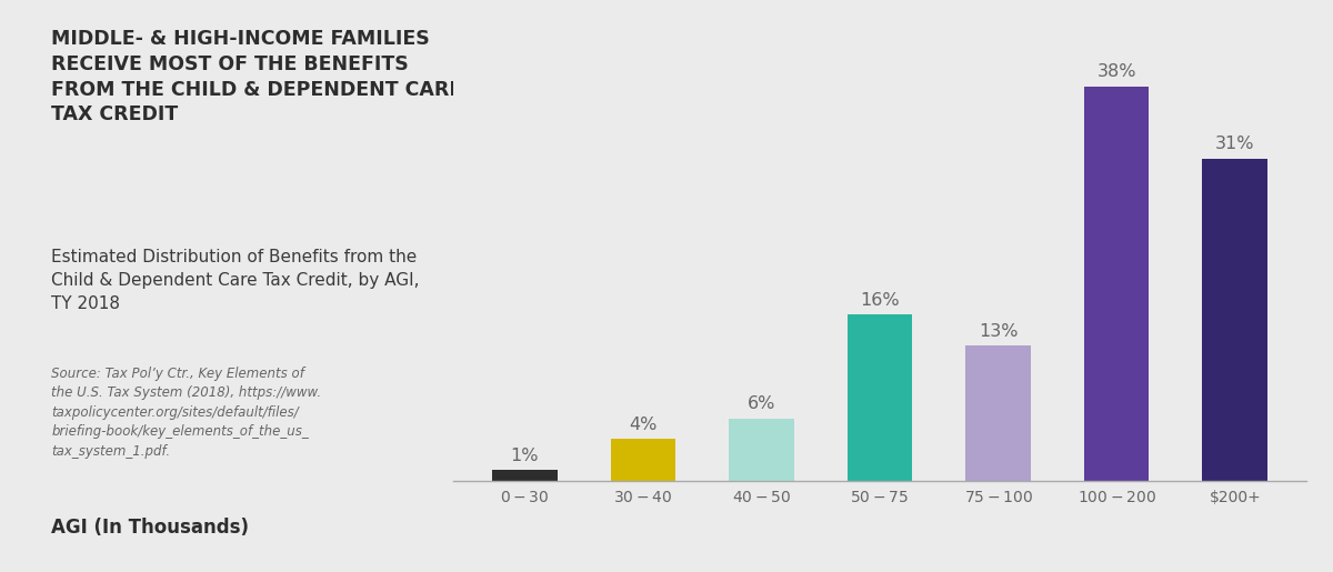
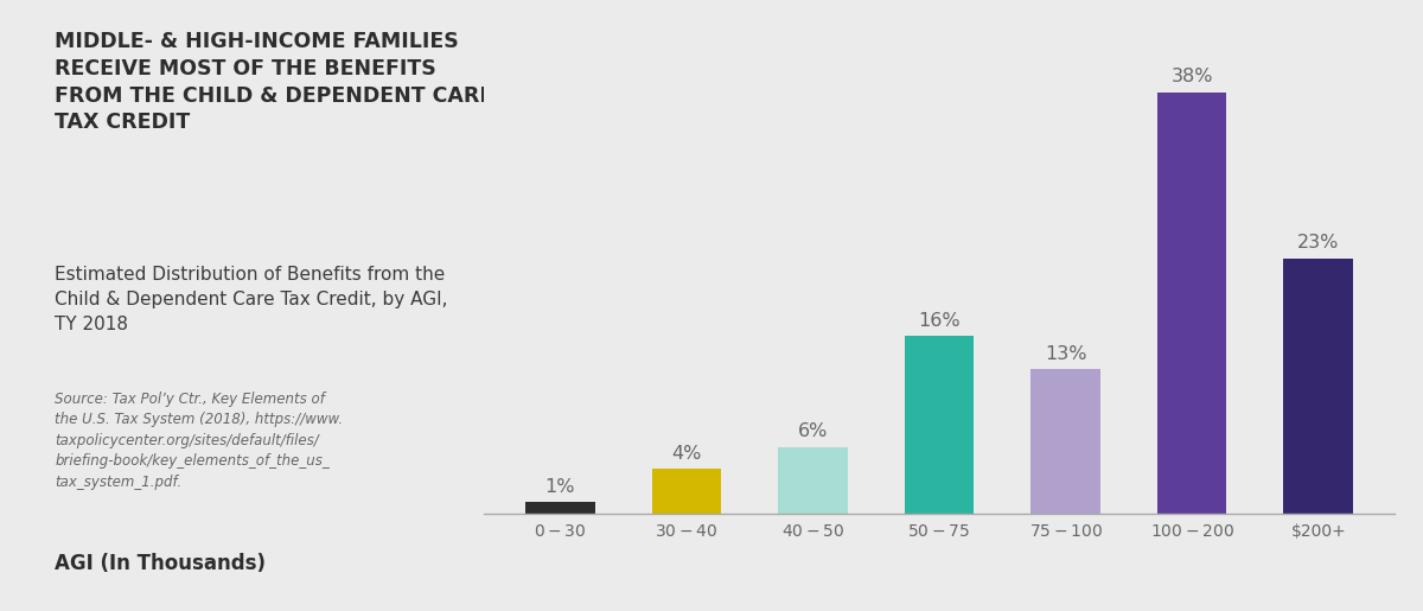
$200+: 31% -> 23%
